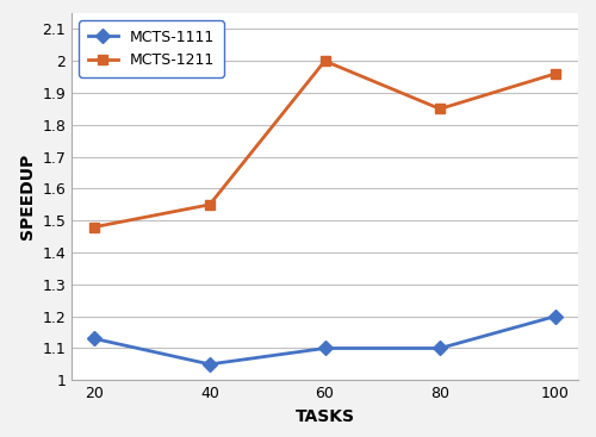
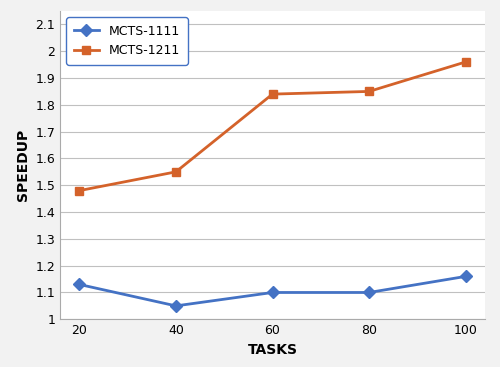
MCTS-1211/60: 2.00 -> 1.84
MCTS-1111/100: 1.20 -> 1.16
